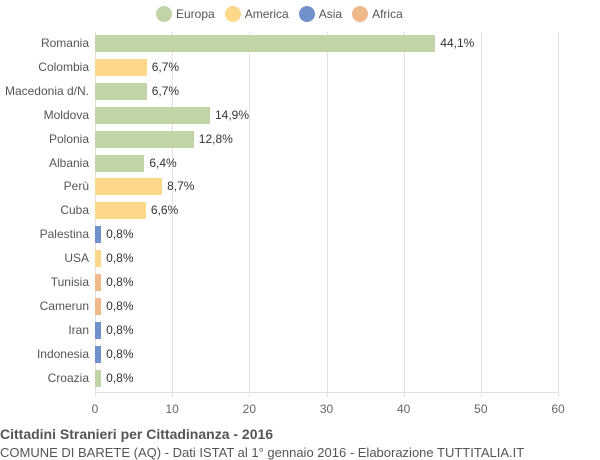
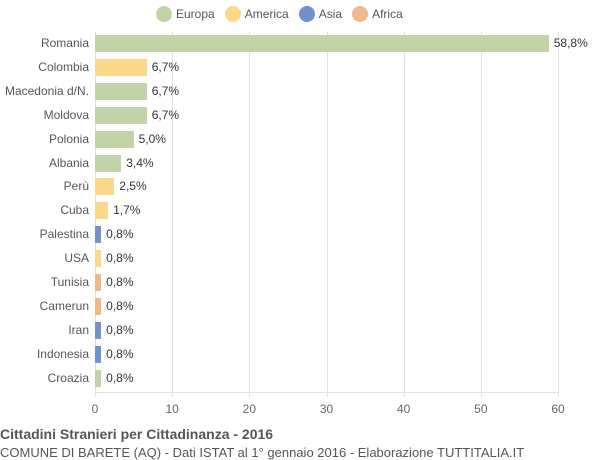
Romania: 44,1% -> 58,8%
Moldova: 14,9% -> 6,7%
Polonia: 12,8% -> 5,0%
Albania: 6,4% -> 3,4%
Perù: 8,7% -> 2,5%
Cuba: 6,6% -> 1,7%
